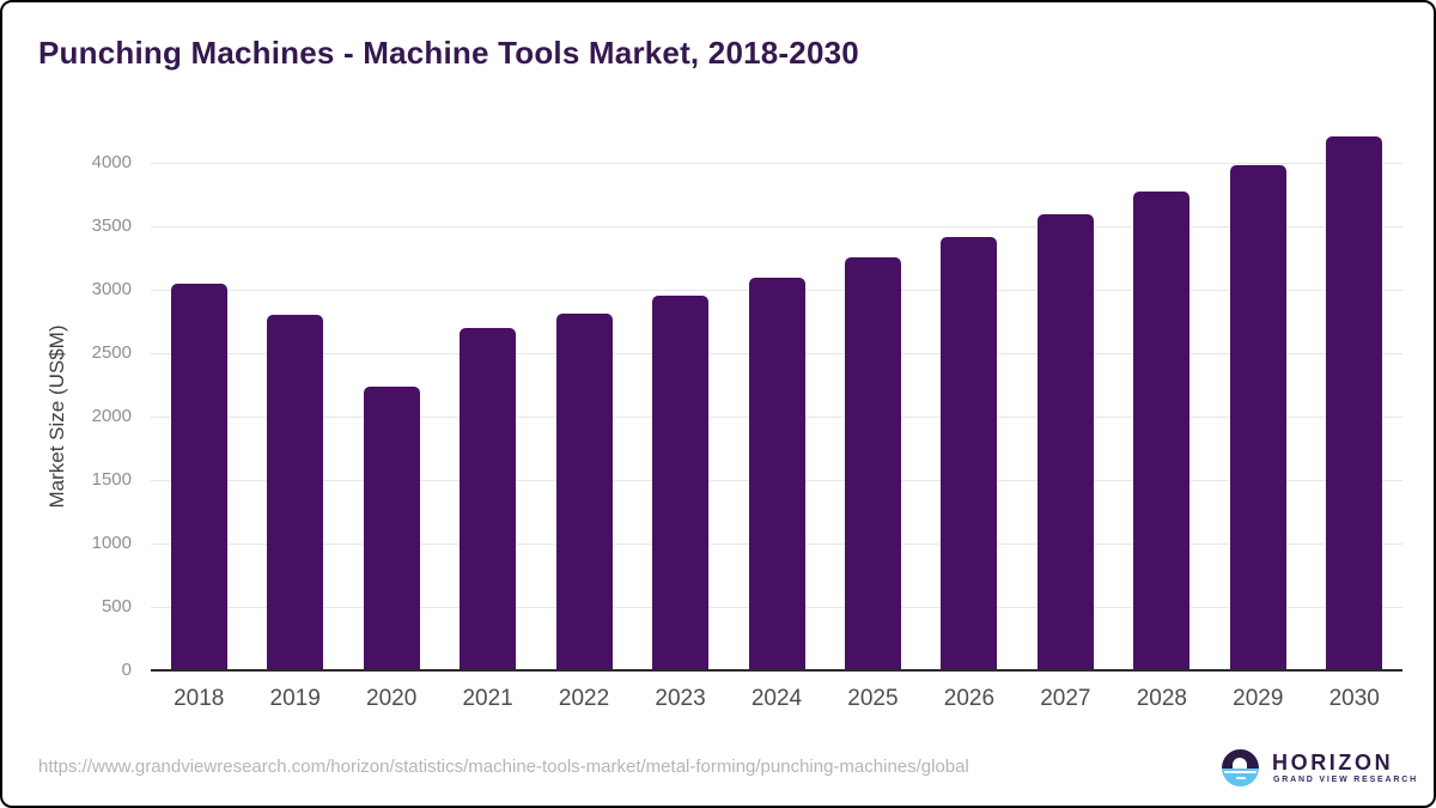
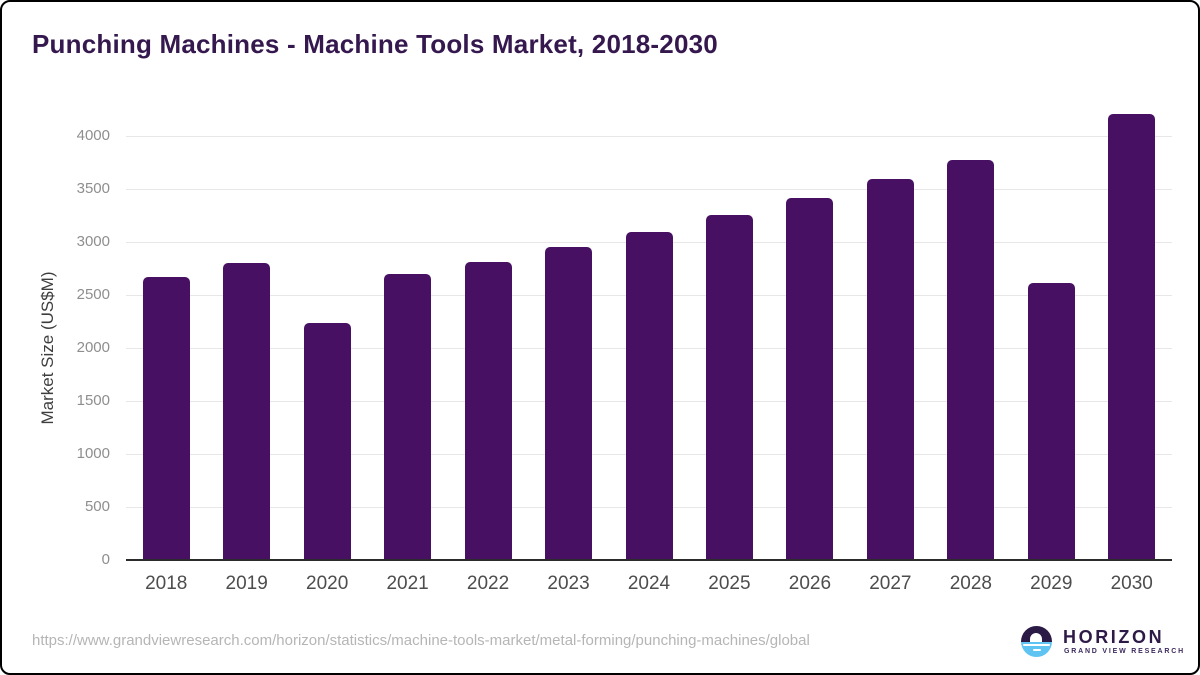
2018: 3050 -> 2670
2029: 3980 -> 2610
